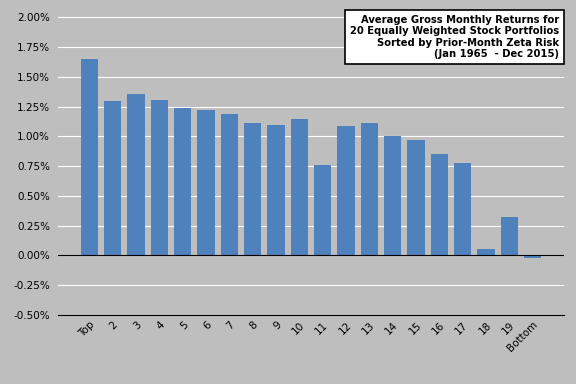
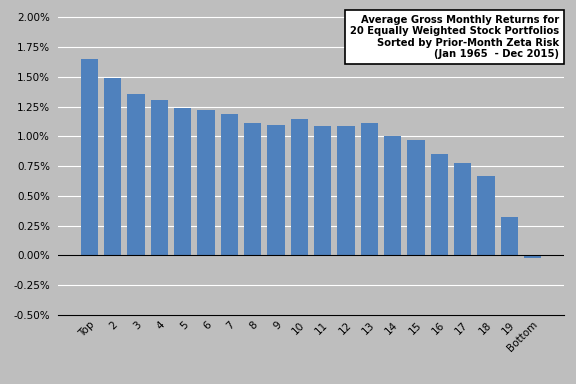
2: 1.30% -> 1.49%
11: 0.76% -> 1.09%
18: 0.05% -> 0.66%
